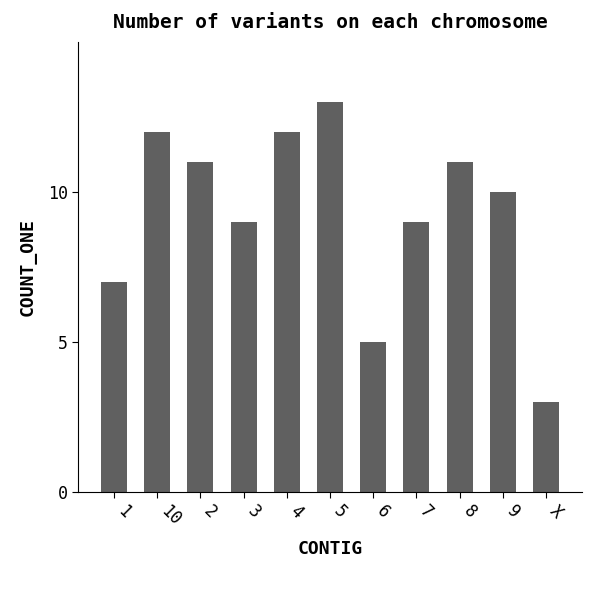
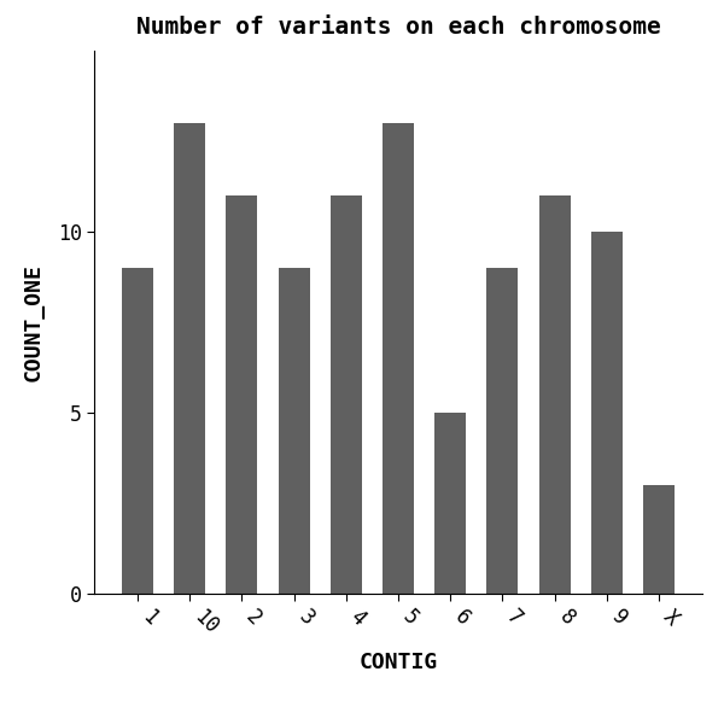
1: 7 -> 9
10: 12 -> 13
4: 12 -> 11
